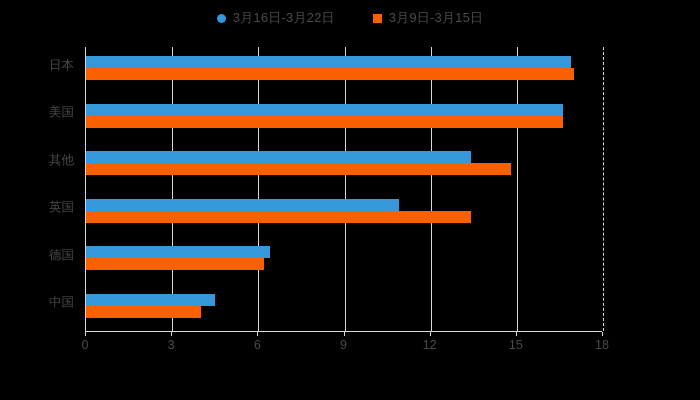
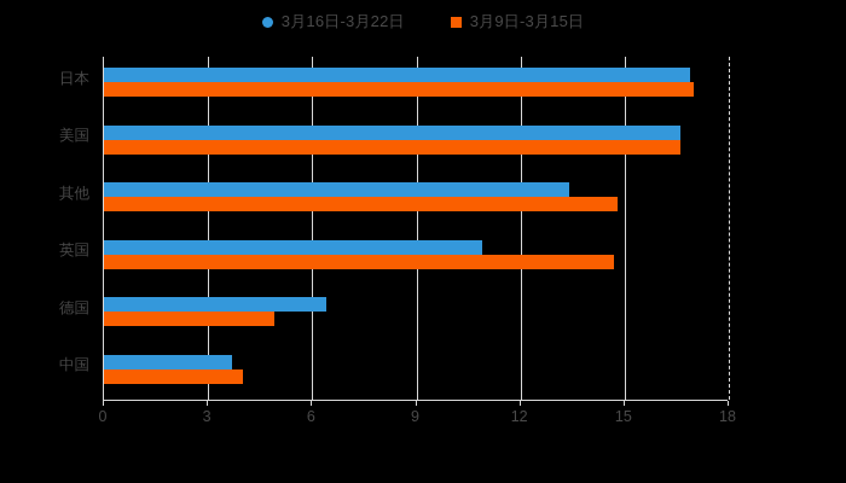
3月9日-3月15日/英国: 13.4 -> 14.7
3月9日-3月15日/德国: 6.2 -> 4.9
3月16日-3月22日/中国: 4.5 -> 3.7
